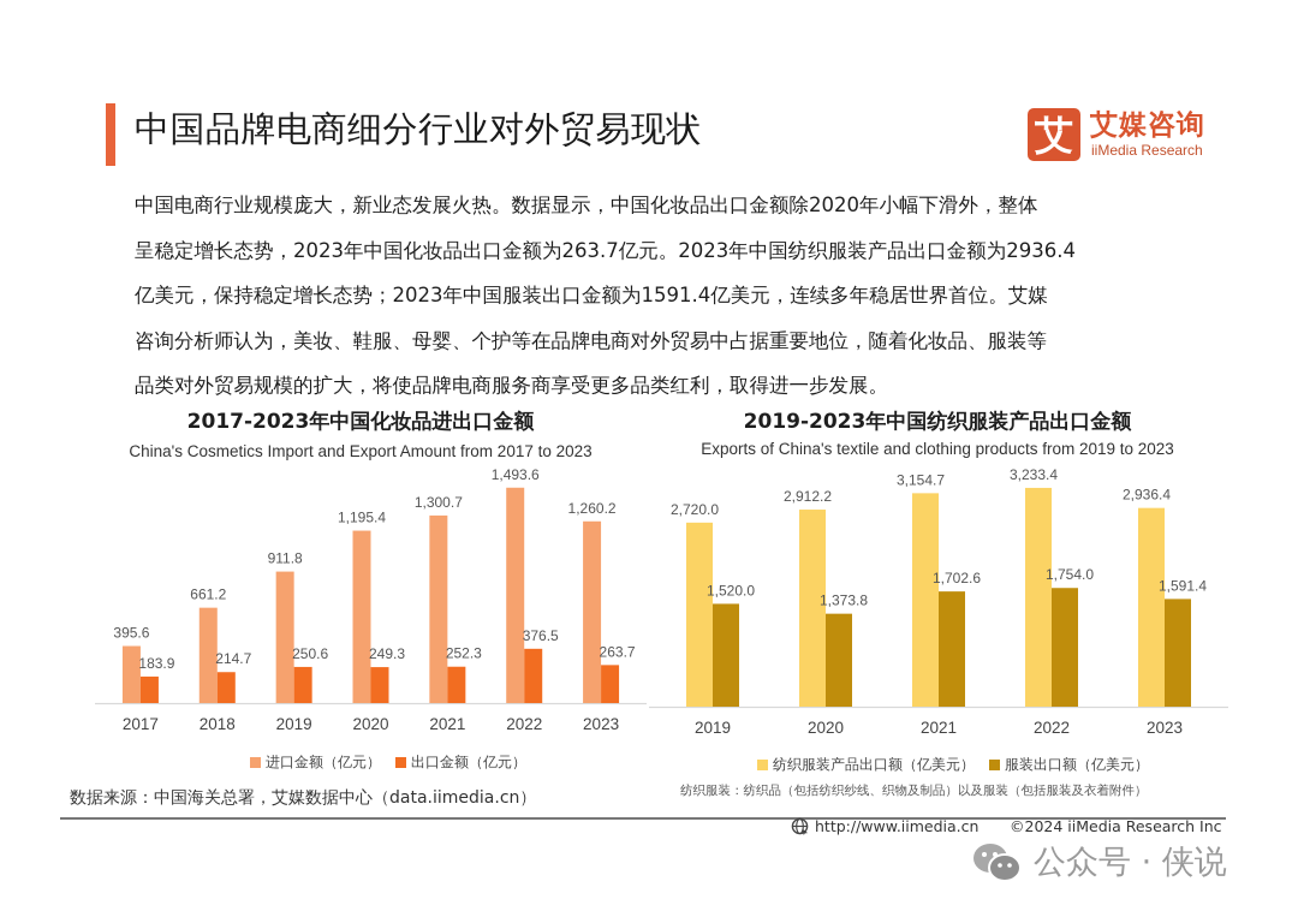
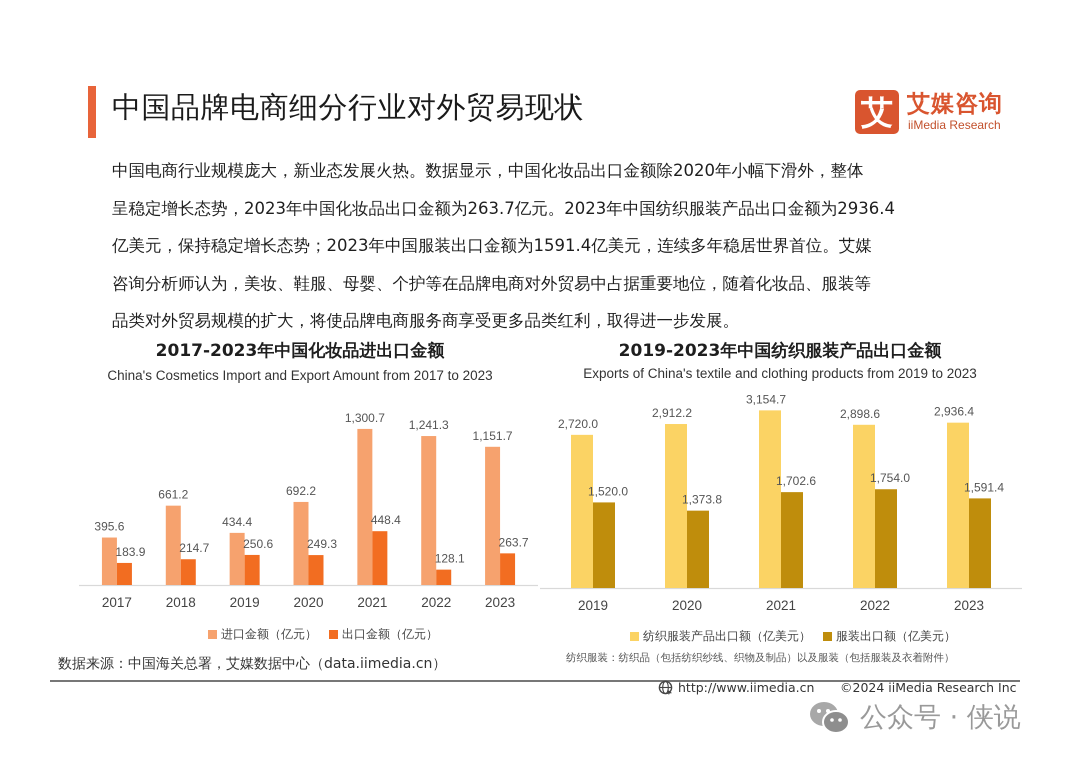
2017-2023年中国化妆品进出口金额/进口金额（亿元）/2019: 911.8 -> 434.4
2017-2023年中国化妆品进出口金额/进口金额（亿元）/2020: 1,195.4 -> 692.2
2017-2023年中国化妆品进出口金额/出口金额（亿元）/2021: 252.3 -> 448.4
2017-2023年中国化妆品进出口金额/进口金额（亿元）/2022: 1,493.6 -> 1,241.3
2017-2023年中国化妆品进出口金额/出口金额（亿元）/2022: 376.5 -> 128.1
2017-2023年中国化妆品进出口金额/进口金额（亿元）/2023: 1,260.2 -> 1,151.7
2019-2023年中国纺织服装产品出口金额/纺织服装产品出口额（亿美元）/2022: 3,233.4 -> 2,898.6
